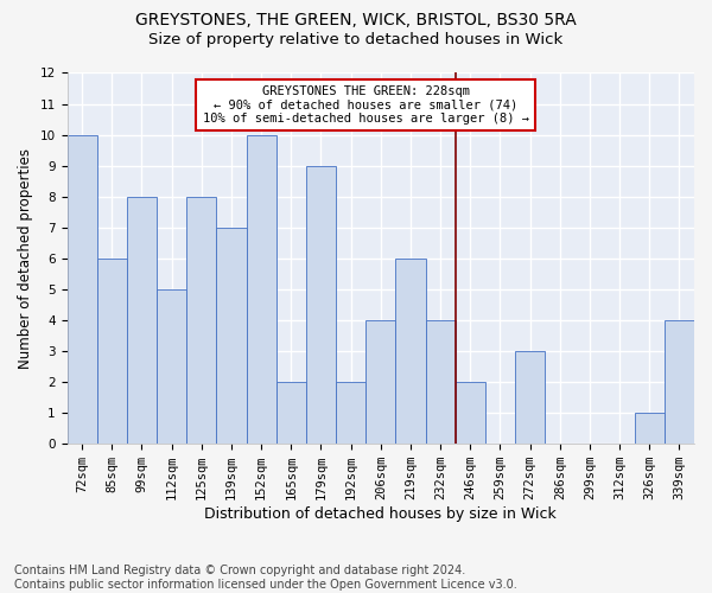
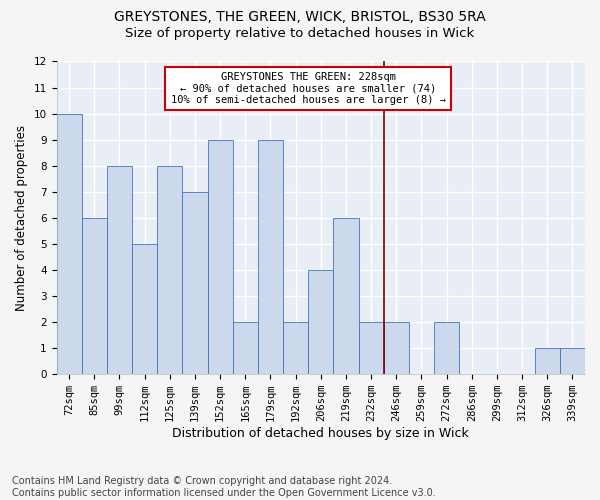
152sqm: 10 -> 9
232sqm: 4 -> 2
272sqm: 3 -> 2
339sqm: 4 -> 1
